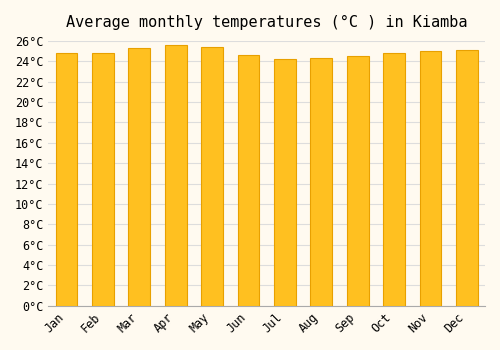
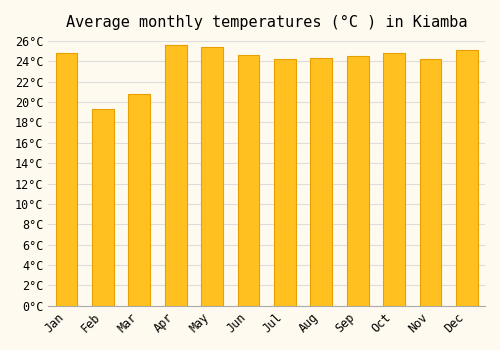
Feb: 24.8°C -> 19.3°C
Mar: 25.3°C -> 20.8°C
Nov: 25.0°C -> 24.2°C
